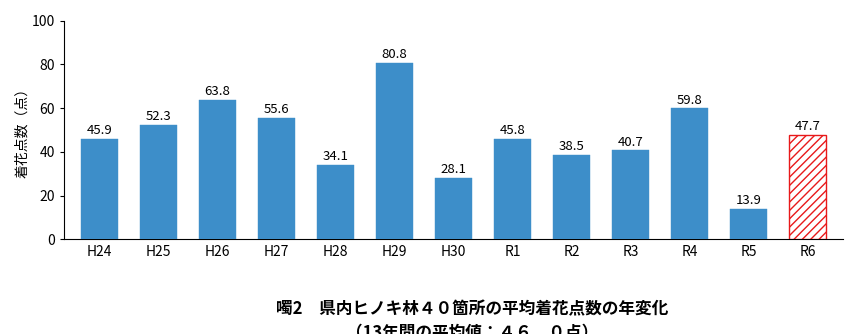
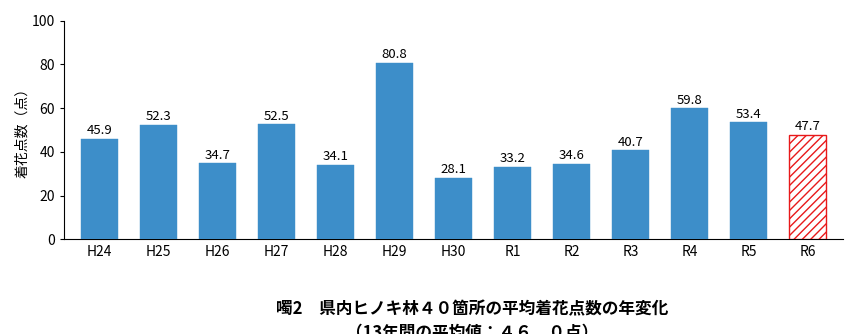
H26: 63.8 -> 34.7
H27: 55.6 -> 52.5
R1: 45.8 -> 33.2
R2: 38.5 -> 34.6
R5: 13.9 -> 53.4
